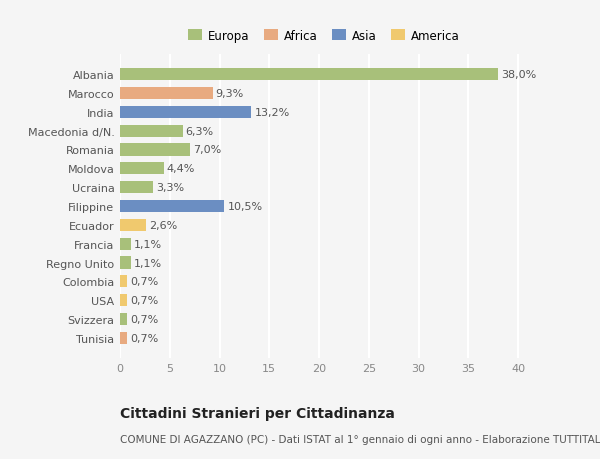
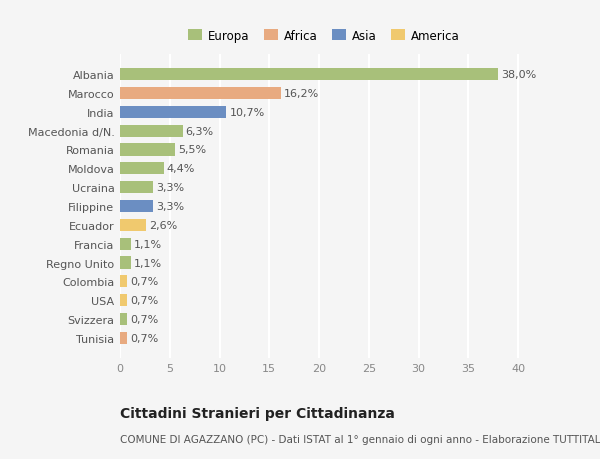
Marocco: 9,3% -> 16,2%
India: 13,2% -> 10,7%
Romania: 7,0% -> 5,5%
Filippine: 10,5% -> 3,3%
